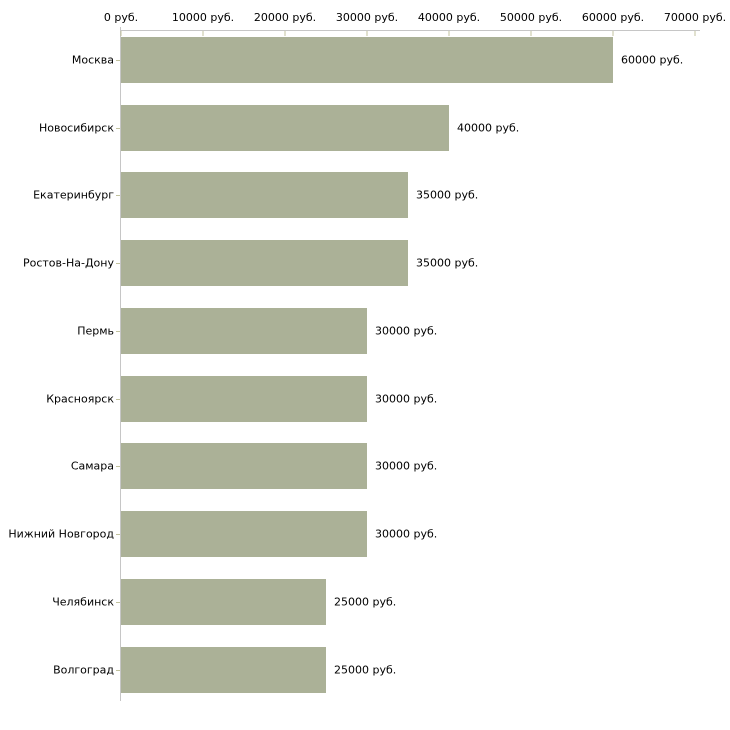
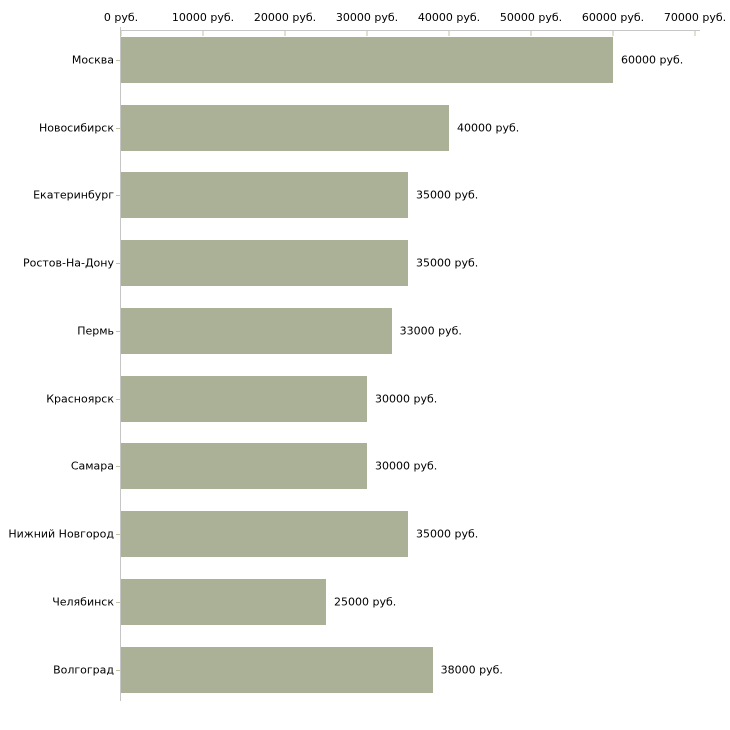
Пермь: 30000 -> 33000
Нижний Новгород: 30000 -> 35000
Волгоград: 25000 -> 38000
